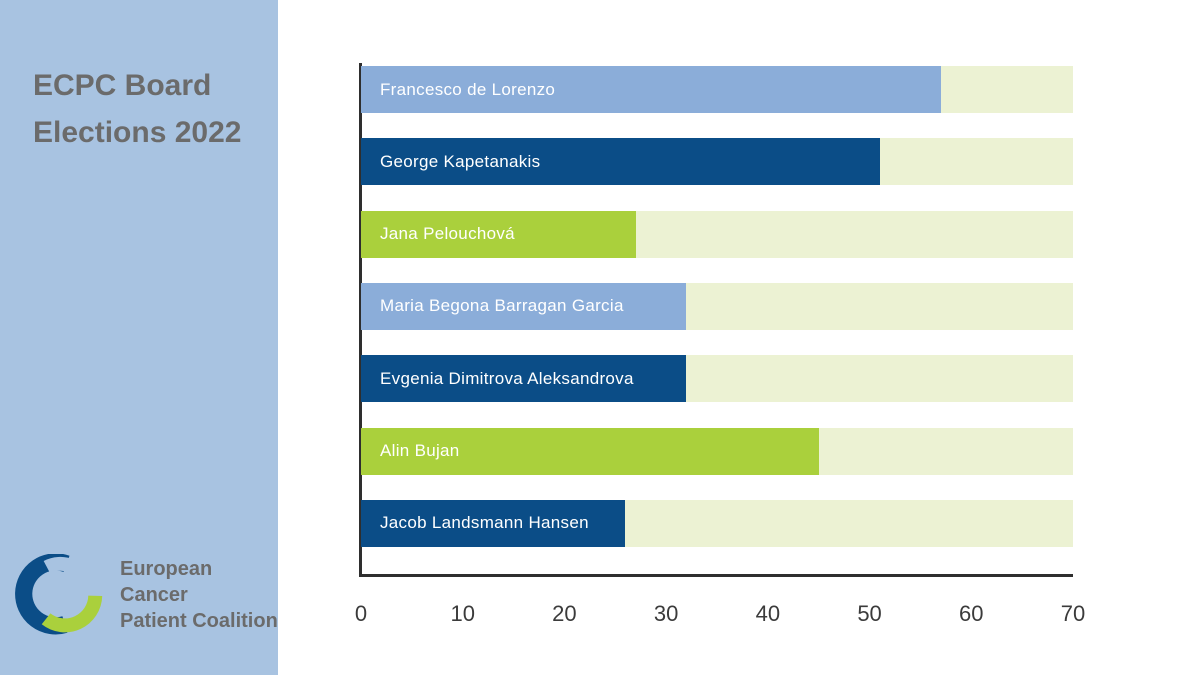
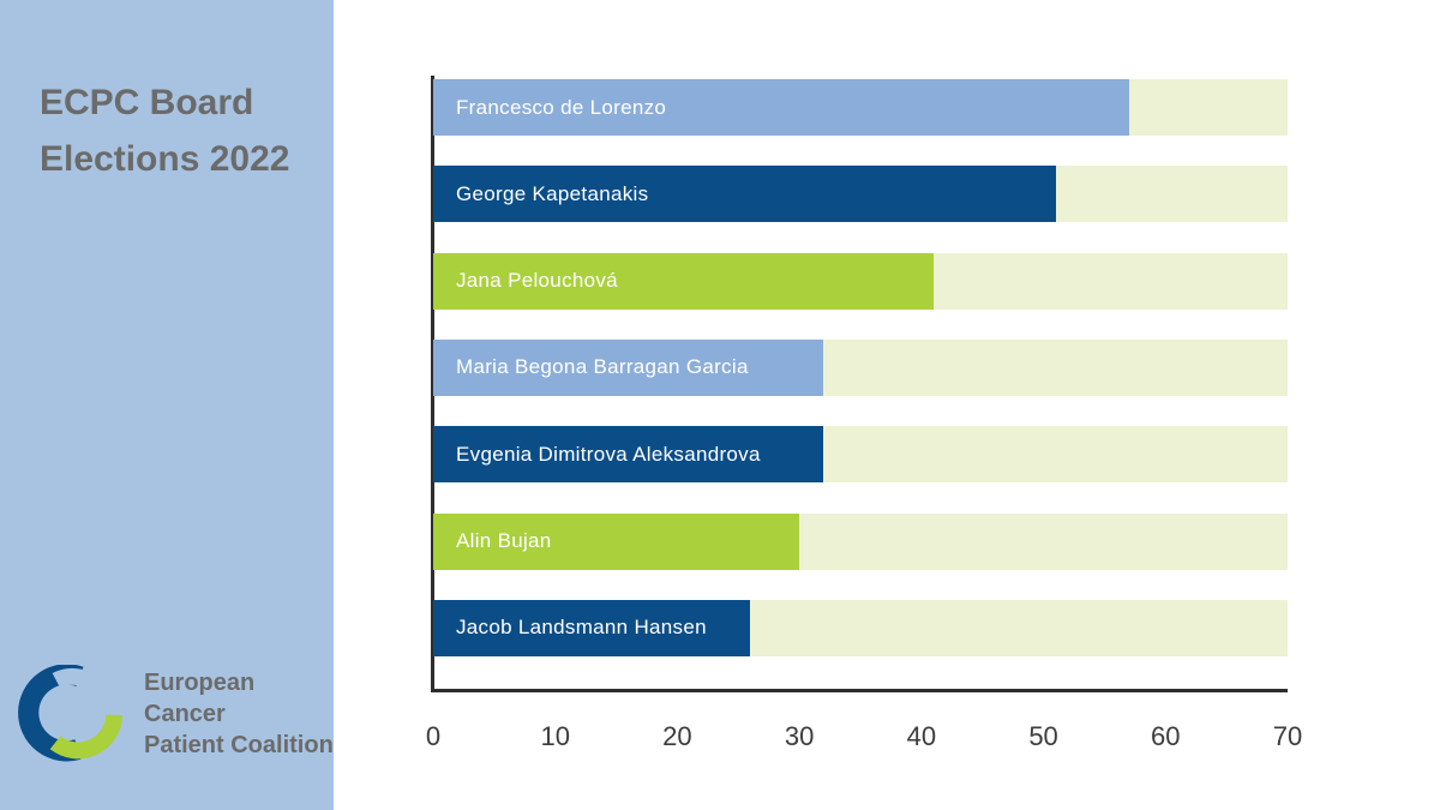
Jana Pelouchová: 27 -> 41
Alin Bujan: 45 -> 30
